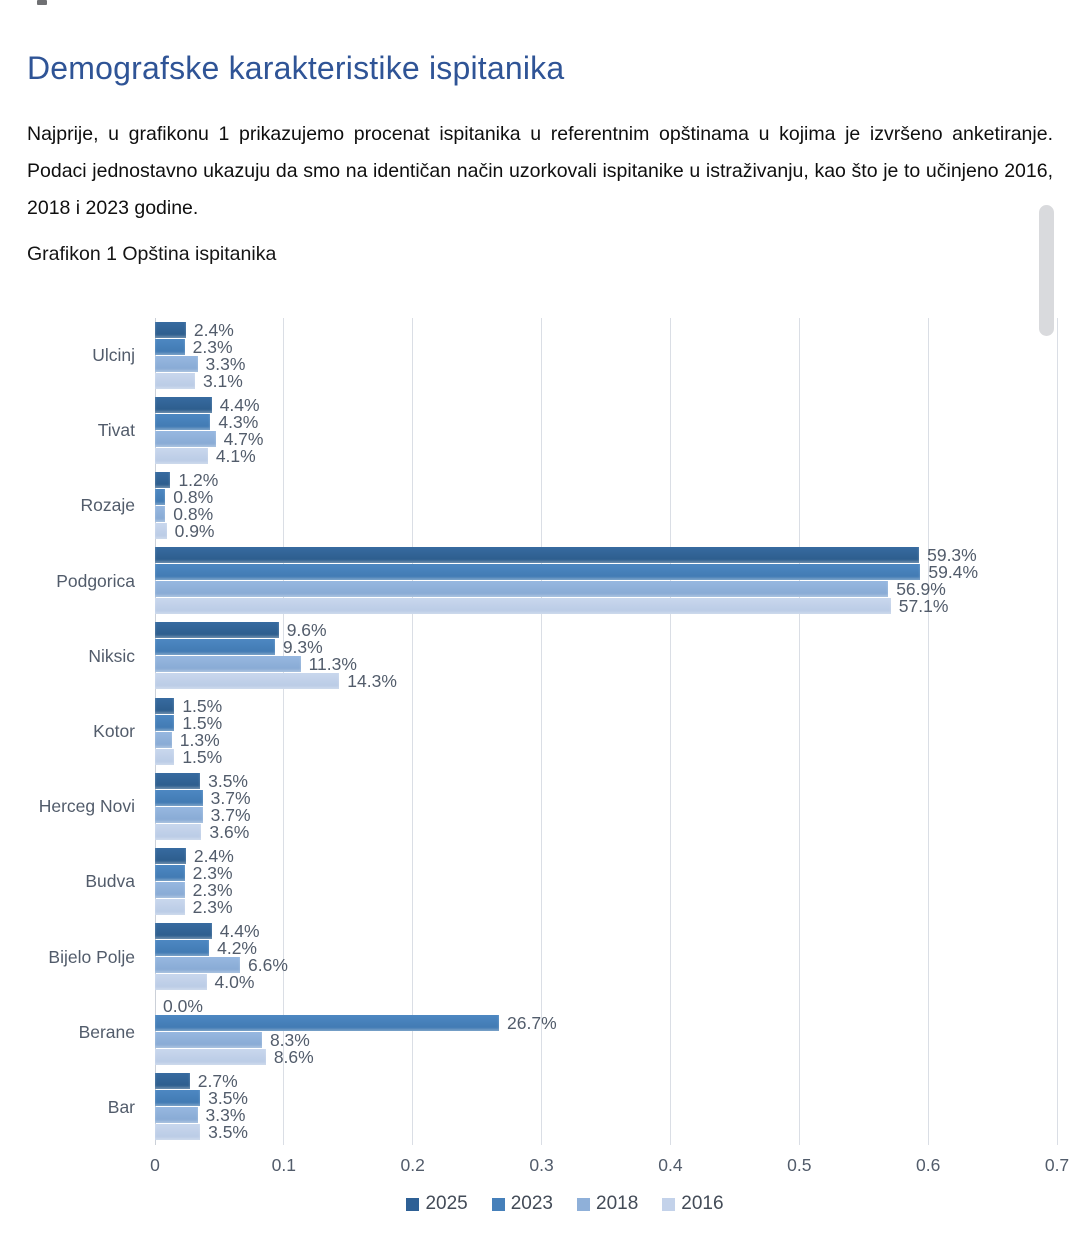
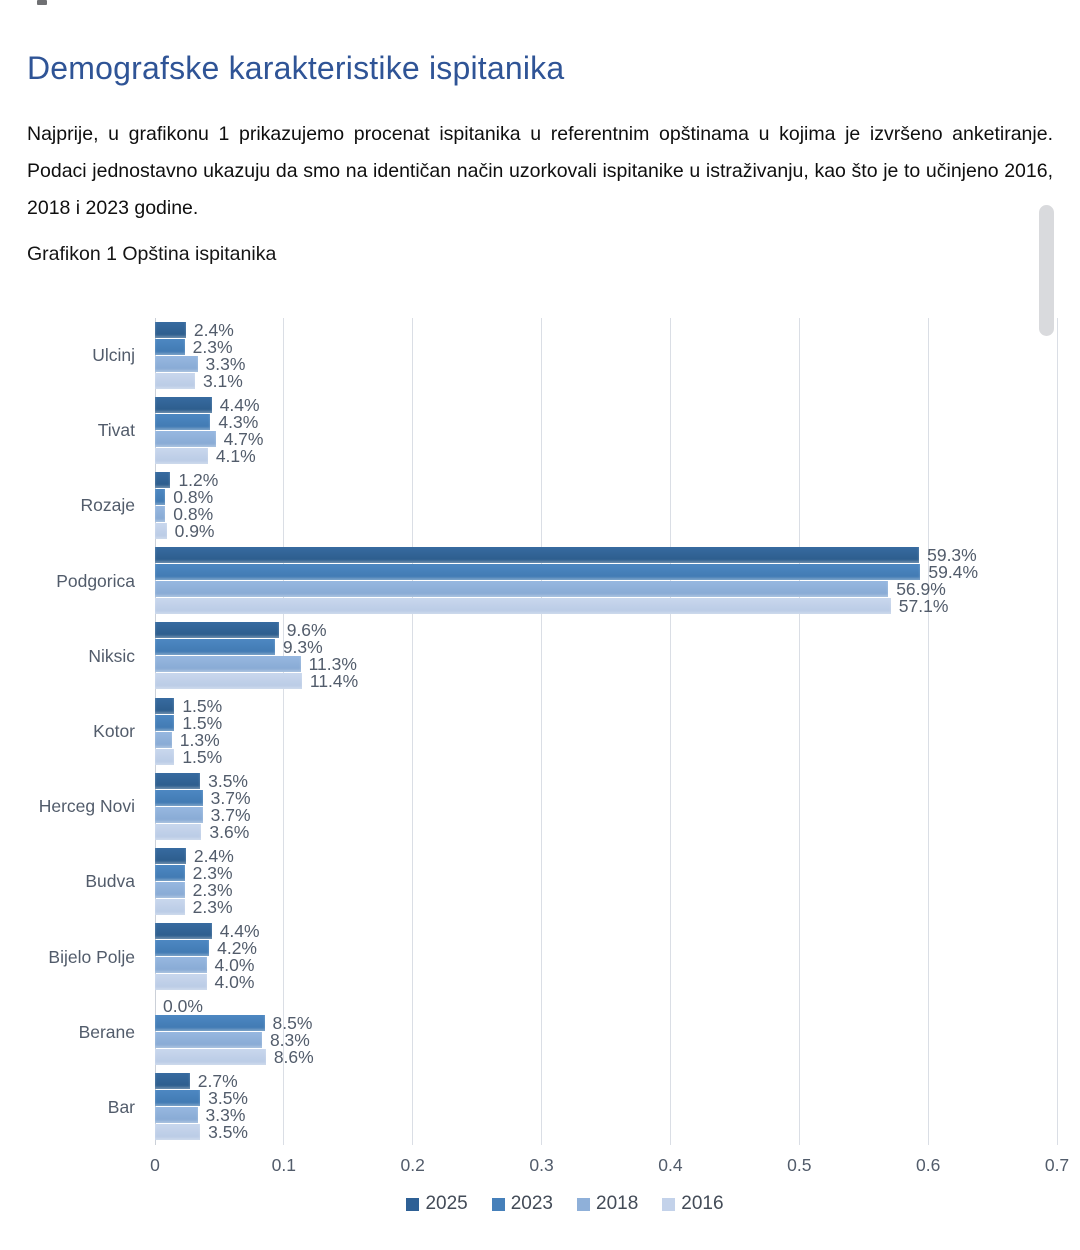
2016/Niksic: 14.3% -> 11.4%
2018/Bijelo Polje: 6.6% -> 4.0%
2023/Berane: 26.7% -> 8.5%
